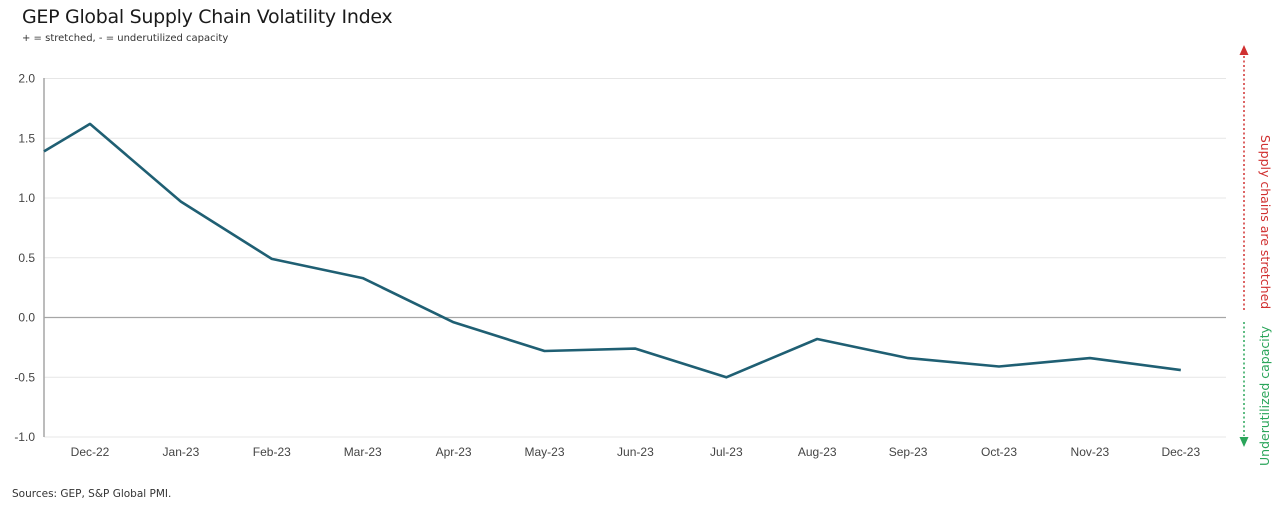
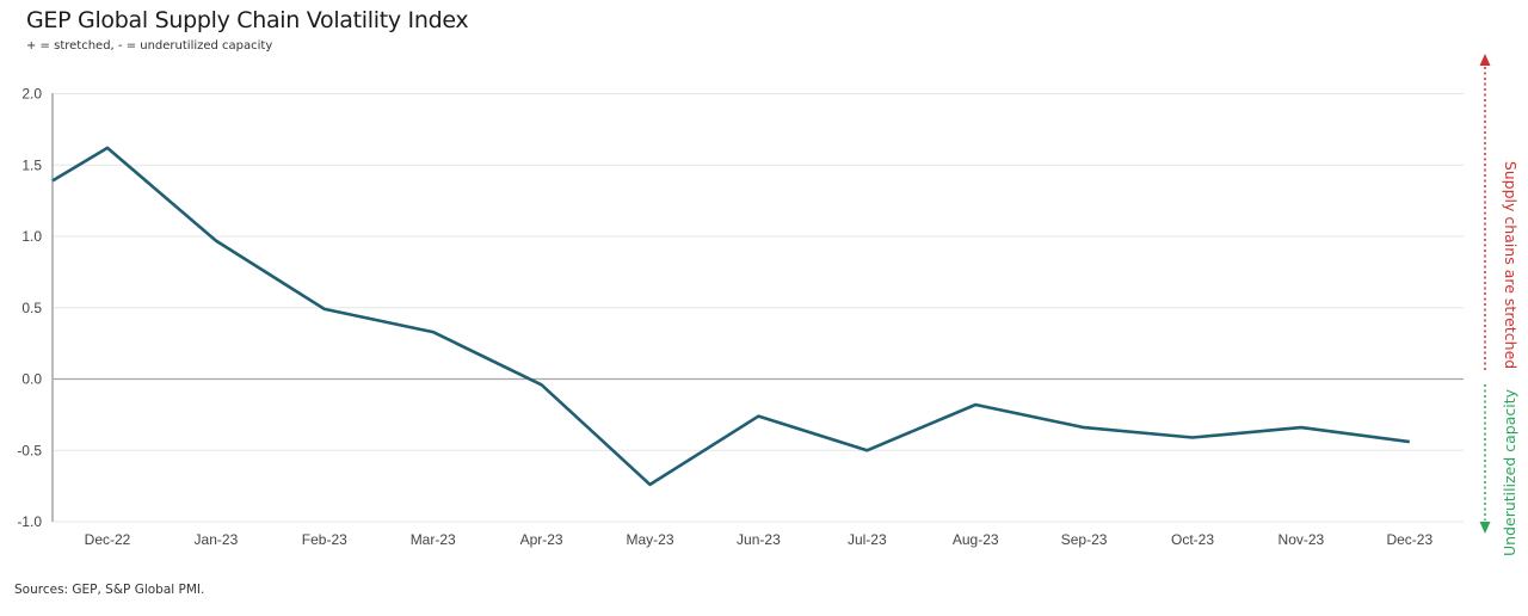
May-23: -0.28 -> -0.74
